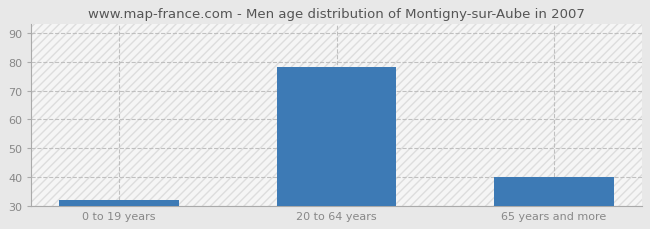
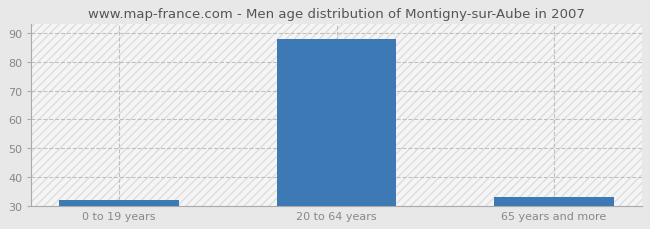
20 to 64 years: 78 -> 88
65 years and more: 40 -> 33
